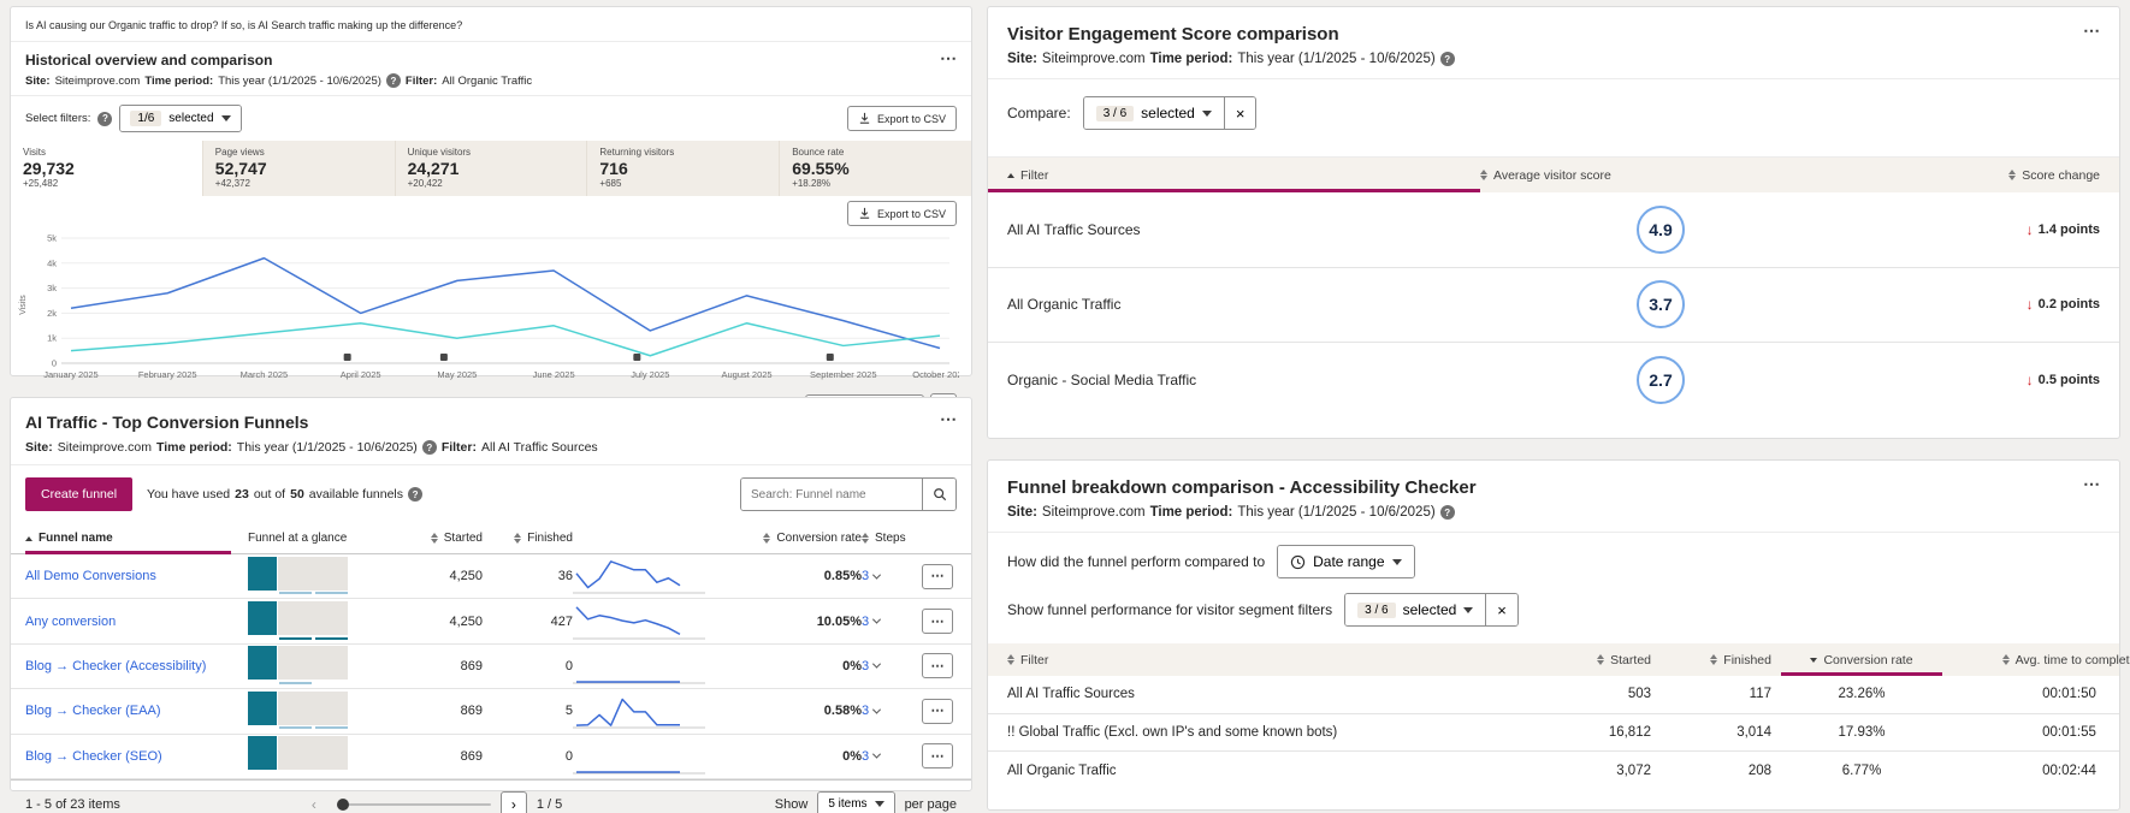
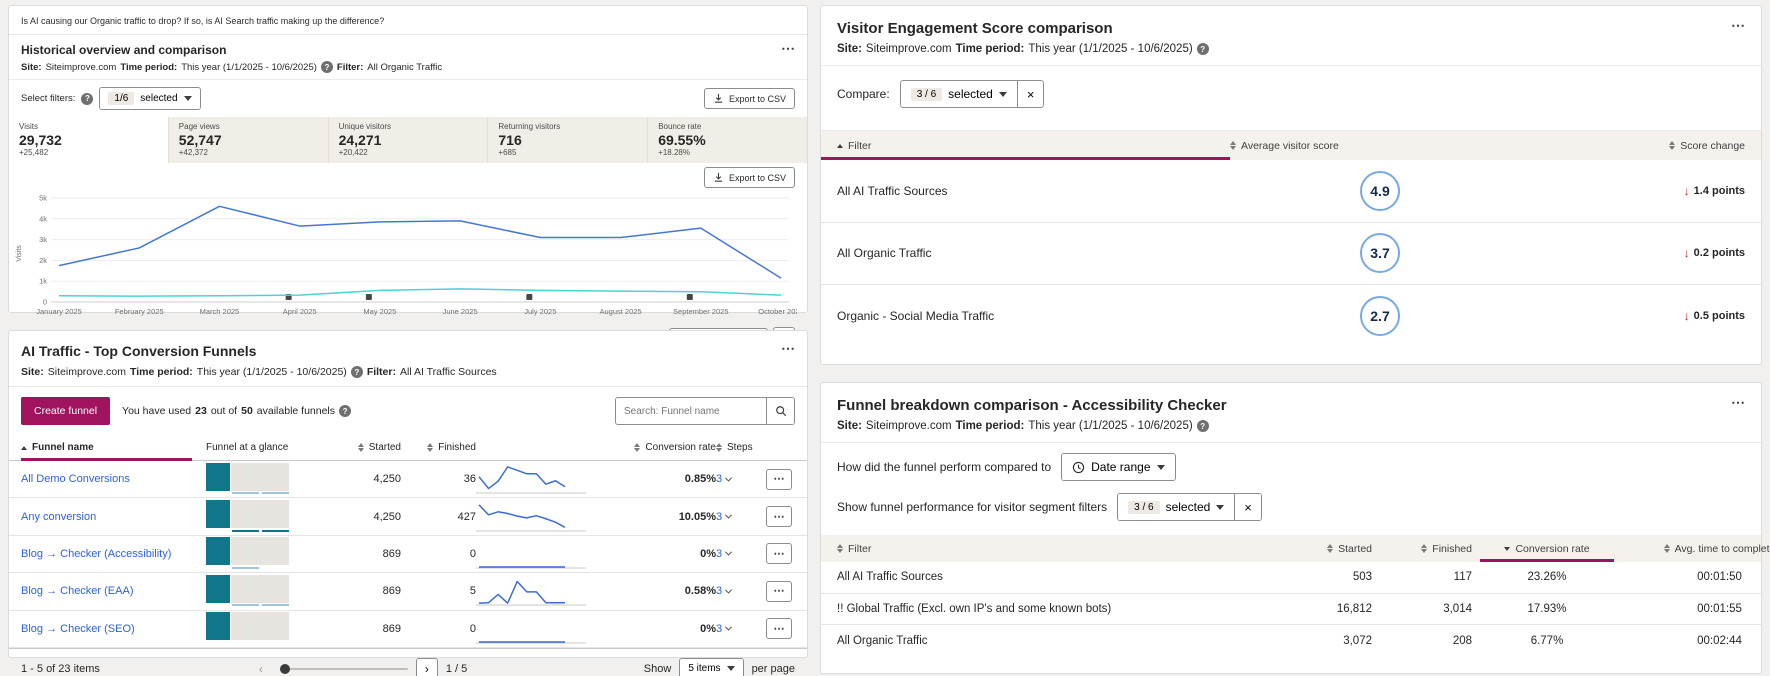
Visits/January 2025: 2.2k -> 1.8k
Filter: All AI Traffic Sources/January 2025: 0.5k -> 0.3k
Visits/February 2025: 2.8k -> 2.6k
Filter: All AI Traffic Sources/February 2025: 0.8k -> 0.3k
Visits/March 2025: 4.2k -> 4.6k
Filter: All AI Traffic Sources/March 2025: 1.2k -> 0.3k
Visits/April 2025: 2.0k -> 3.6k
Filter: All AI Traffic Sources/April 2025: 1.6k -> 0.3k
Visits/May 2025: 3.3k -> 3.8k
Filter: All AI Traffic Sources/May 2025: 1.0k -> 0.6k
Visits/June 2025: 3.7k -> 3.9k
Filter: All AI Traffic Sources/June 2025: 1.5k -> 0.6k
Visits/July 2025: 1.3k -> 3.1k
Filter: All AI Traffic Sources/July 2025: 0.3k -> 0.6k
Visits/August 2025: 2.7k -> 3.1k
Filter: All AI Traffic Sources/August 2025: 1.6k -> 0.5k
Visits/September 2025: 1.7k -> 3.6k
Filter: All AI Traffic Sources/September 2025: 0.7k -> 0.5k
Visits/October 2025: 0.6k -> 1.2k
Filter: All AI Traffic Sources/October 2025: 1.1k -> 0.3k
